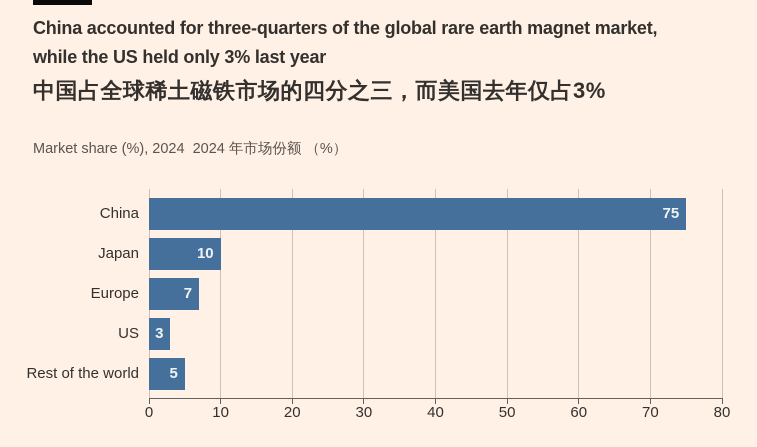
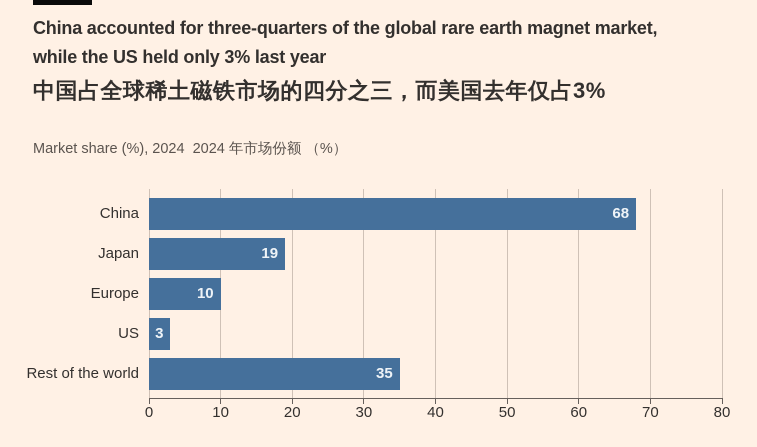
China: 75 -> 68
Japan: 10 -> 19
Europe: 7 -> 10
Rest of the world: 5 -> 35
